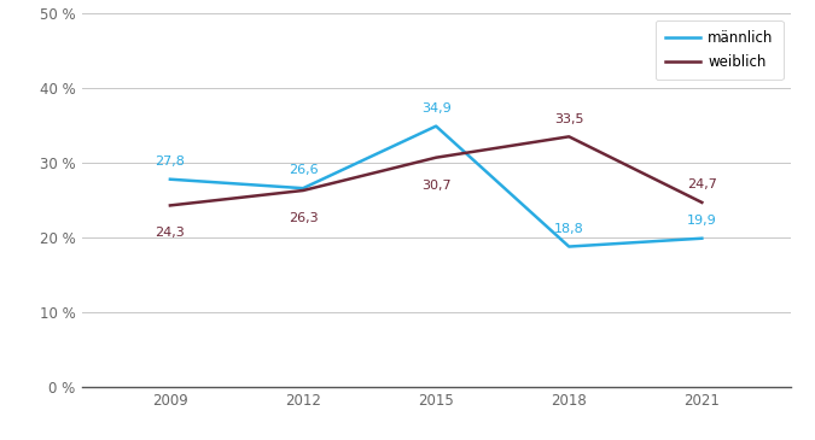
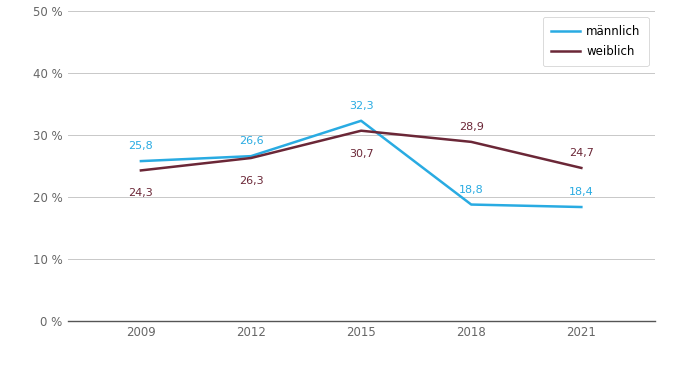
männlich/2009: 27,8 -> 25,8
männlich/2015: 34,9 -> 32,3
weiblich/2018: 33,5 -> 28,9
männlich/2021: 19,9 -> 18,4
